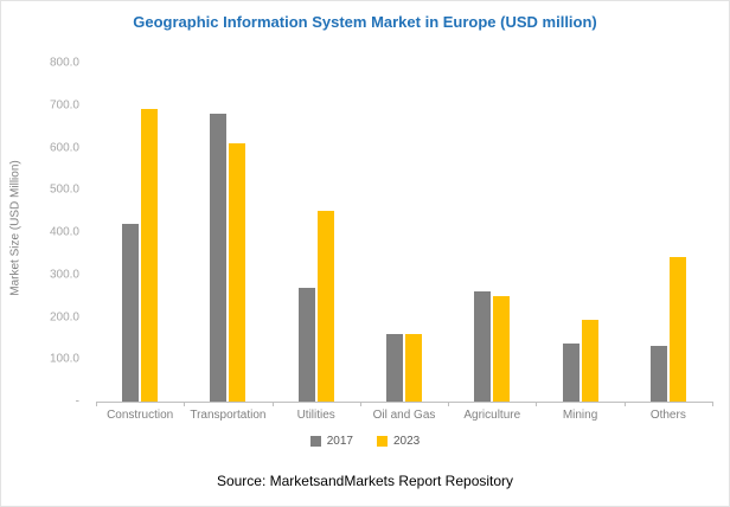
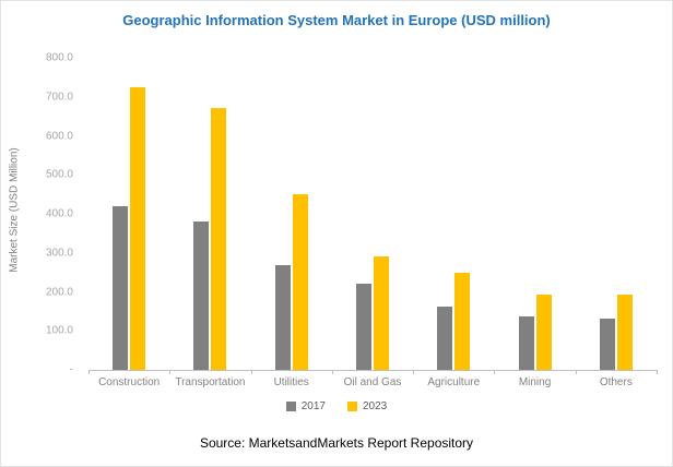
2023/Construction: 690 -> 720
2017/Transportation: 680 -> 380
2023/Transportation: 610 -> 670
2017/Oil and Gas: 160 -> 220
2023/Oil and Gas: 160 -> 290
2017/Agriculture: 260 -> 160
2023/Others: 340 -> 190
